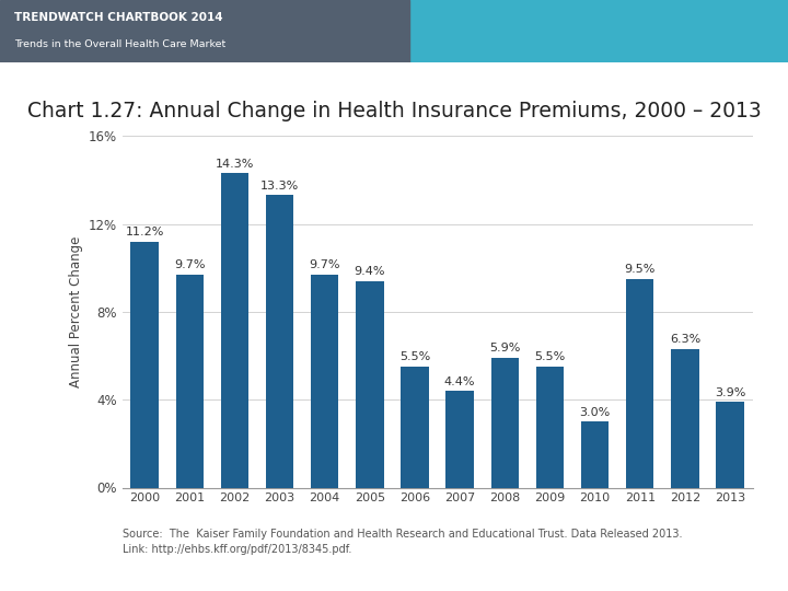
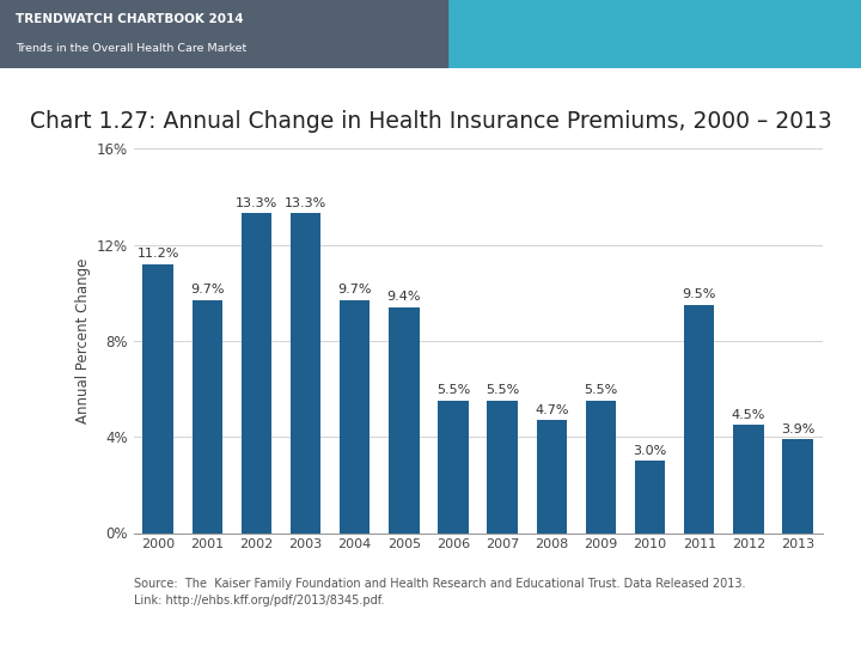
2002: 14.3% -> 13.3%
2007: 4.4% -> 5.5%
2008: 5.9% -> 4.7%
2012: 6.3% -> 4.5%
